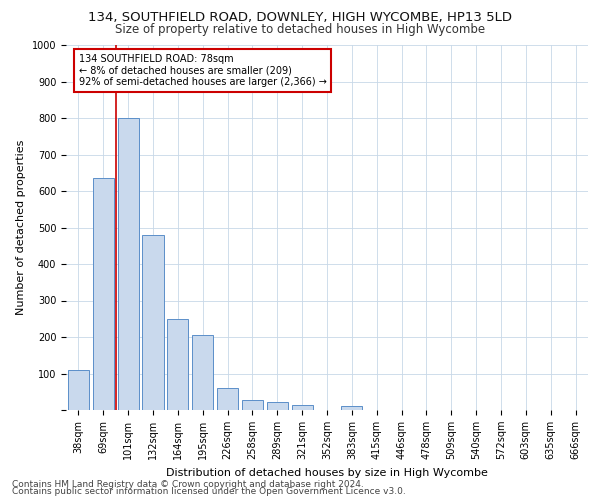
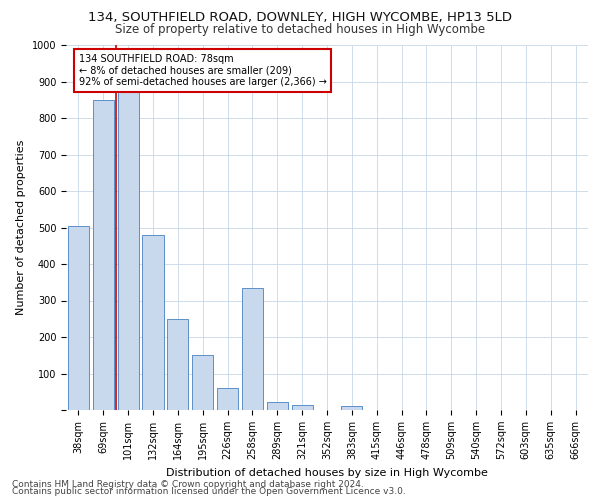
38sqm: 110 -> 505
69sqm: 635 -> 850
101sqm: 800 -> 870
195sqm: 205 -> 150
258sqm: 28 -> 335
